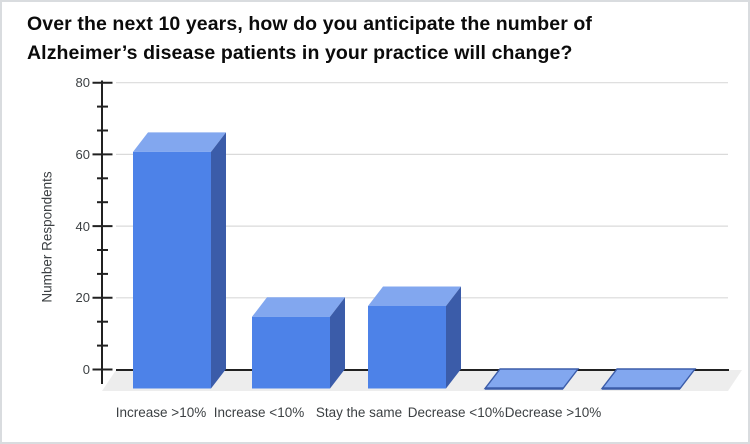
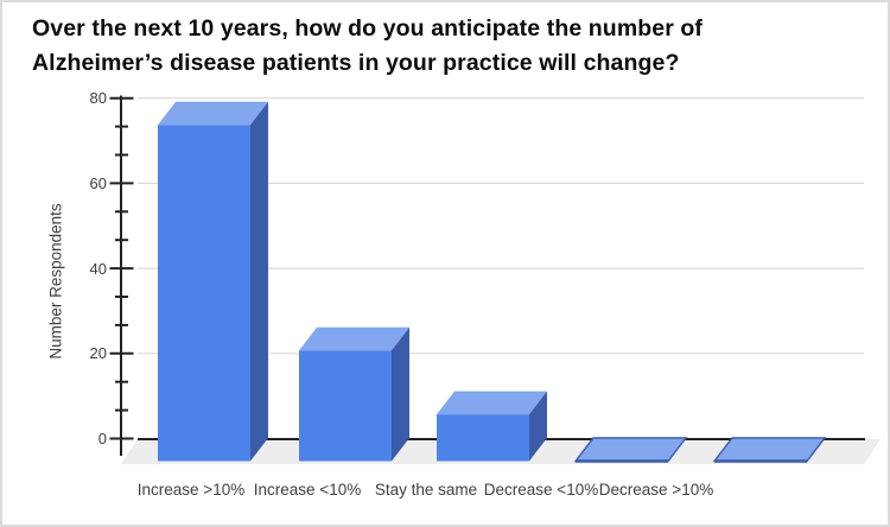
Increase >10%: 66 -> 79
Increase <10%: 20 -> 26
Stay the same: 23 -> 11
